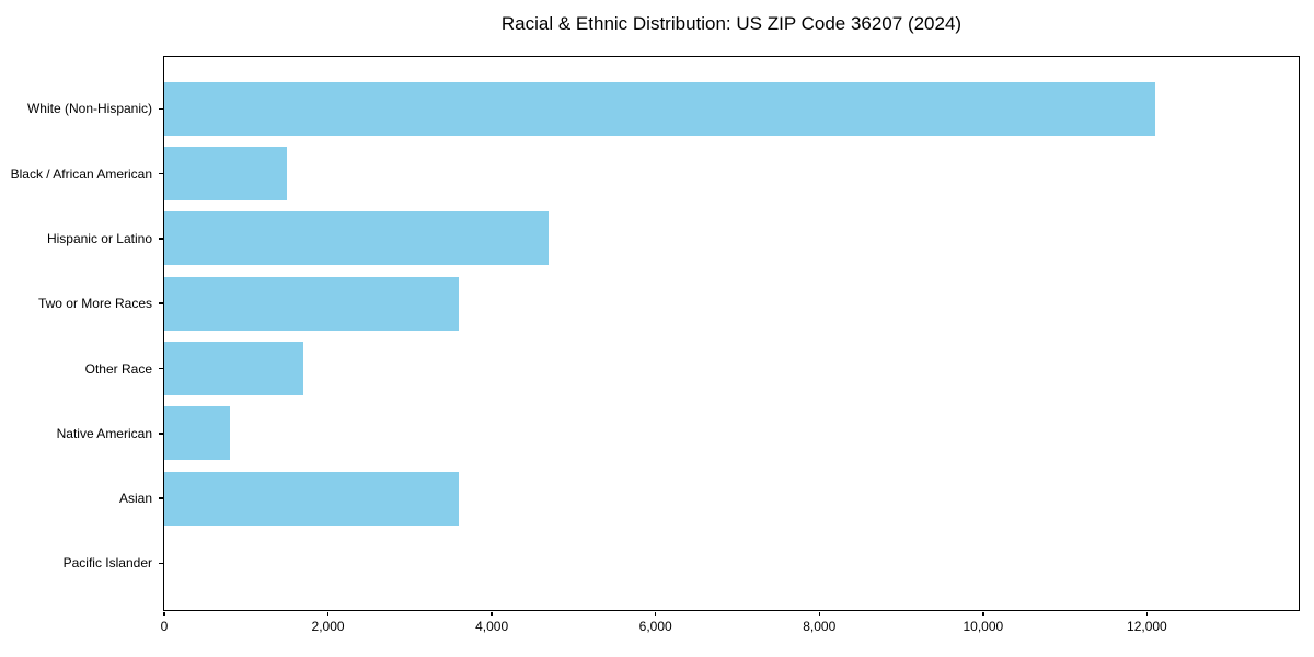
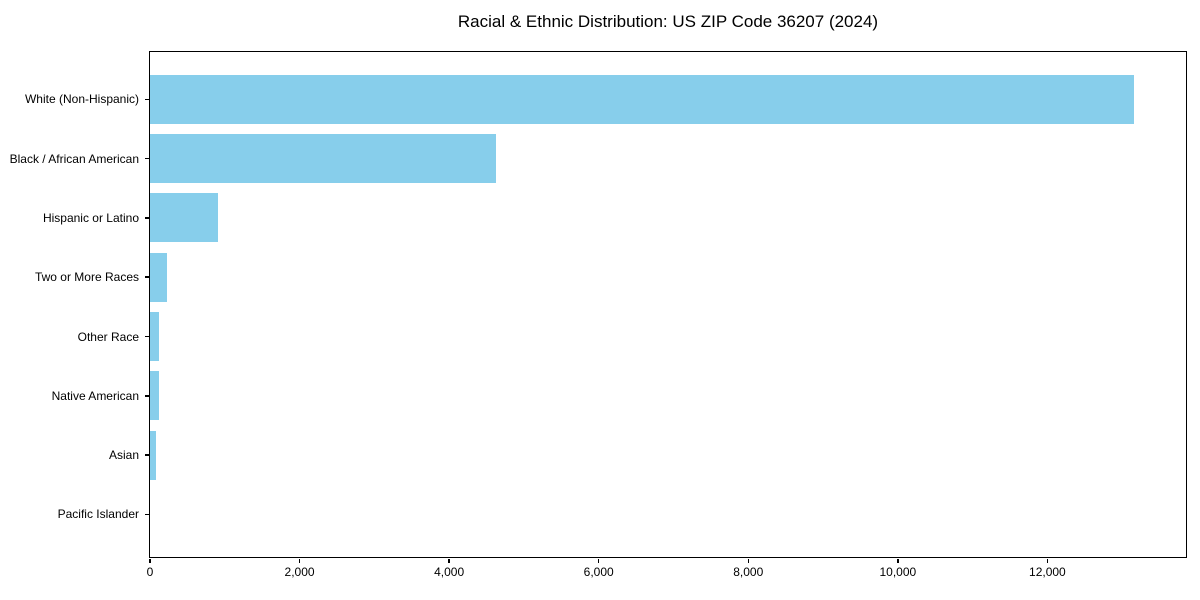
White (Non-Hispanic): 12100 -> 13200
Black / African American: 1500 -> 4600
Hispanic or Latino: 4700 -> 900
Two or More Races: 3600 -> 200
Other Race: 1700 -> 100
Native American: 800 -> 100
Asian: 3600 -> 100
